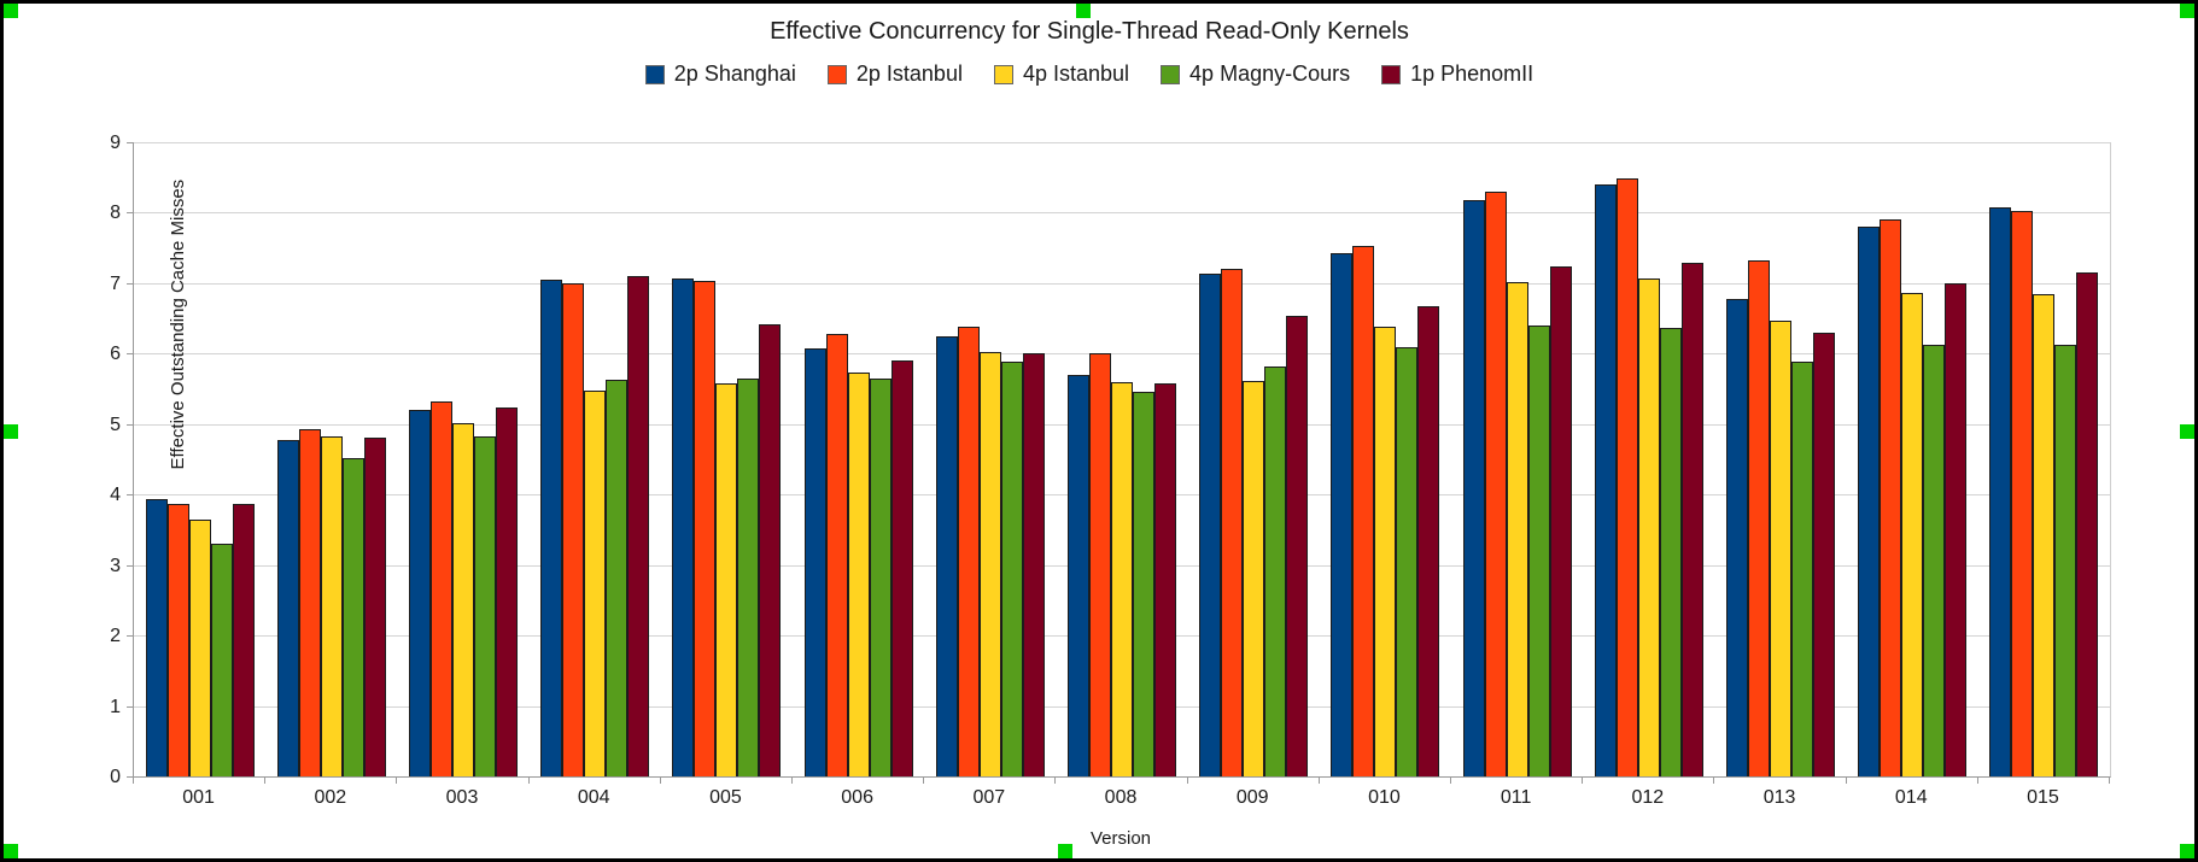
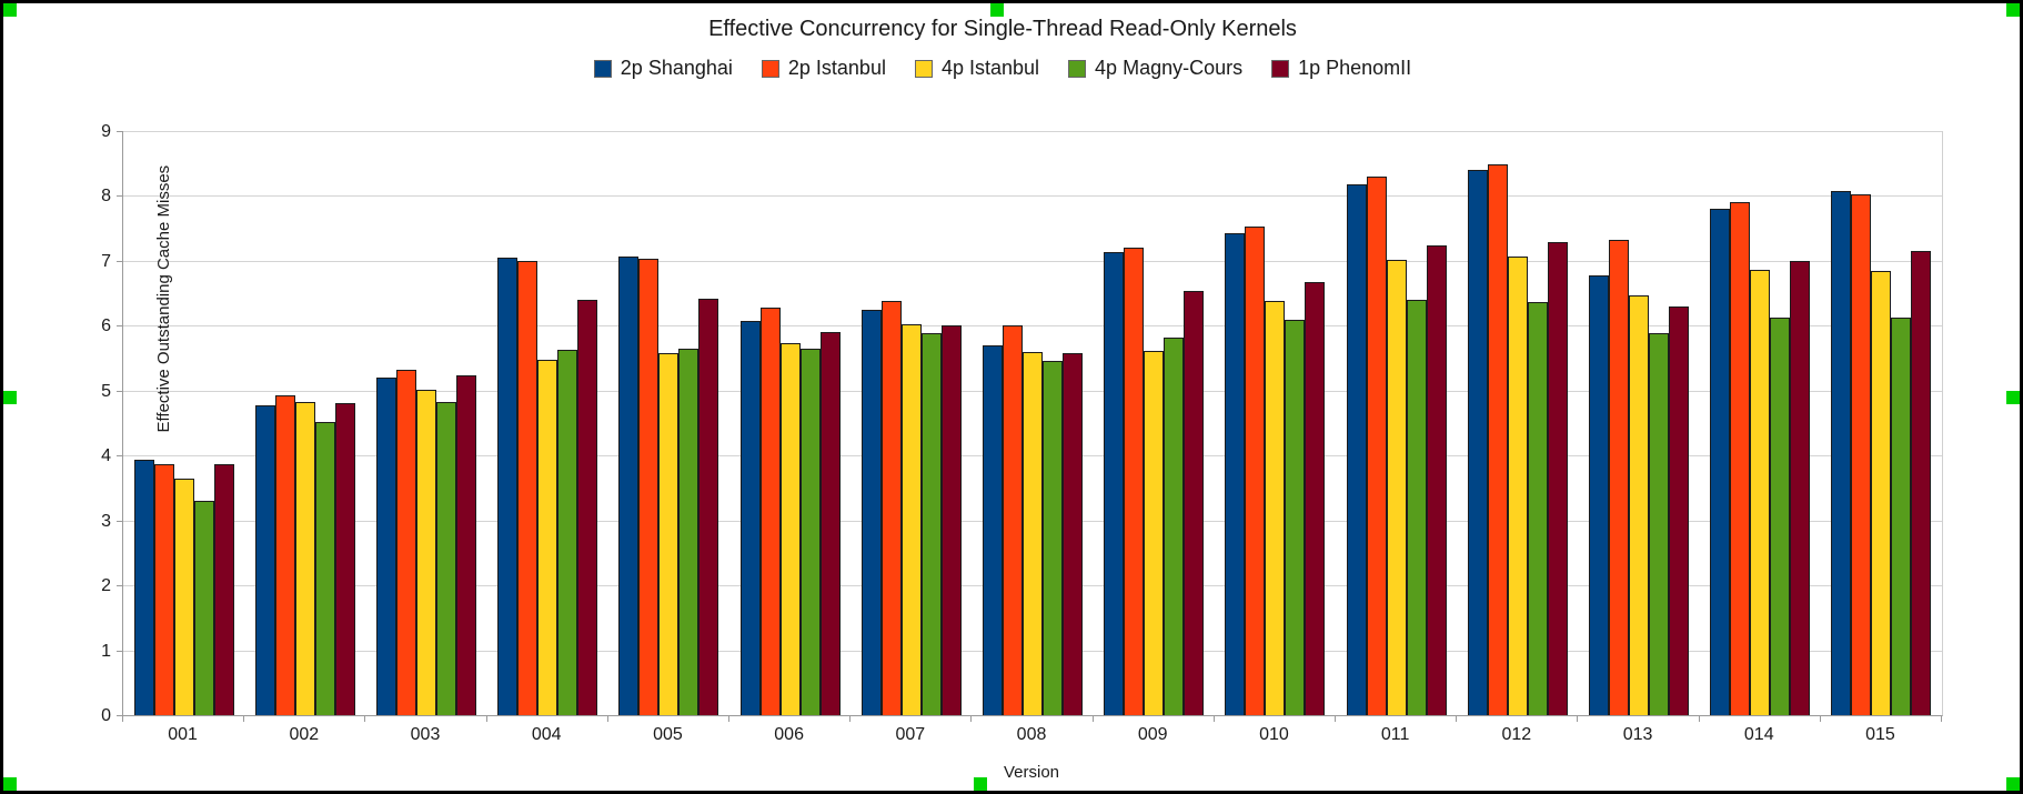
1p PhenomII/004: 7.1 -> 6.4
